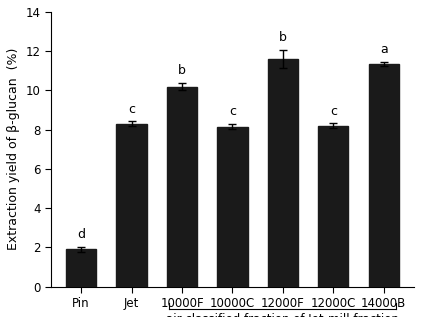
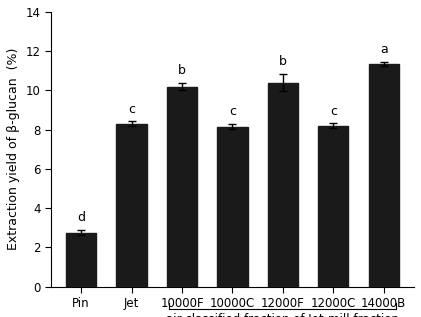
Pin: 1.9 -> 2.8
12000F: 11.6 -> 10.4
